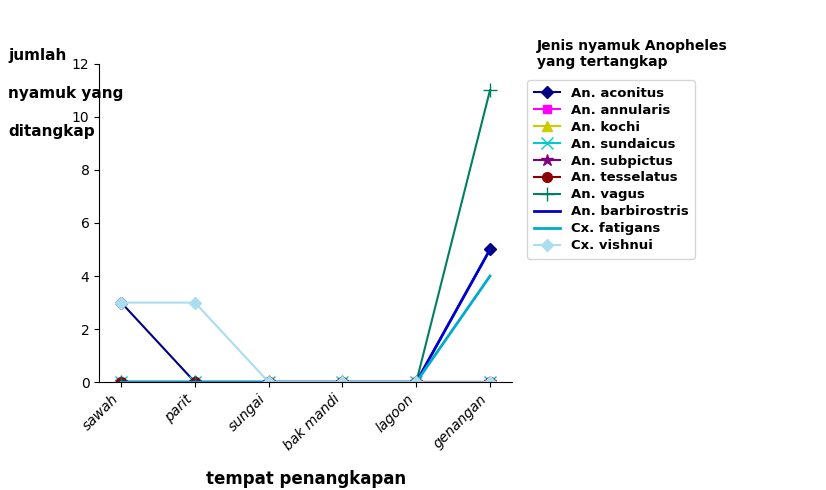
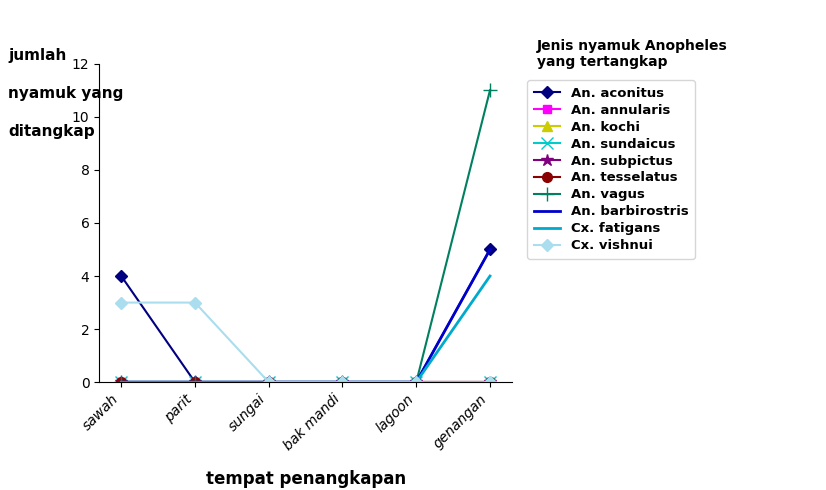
An. aconitus/sawah: 3 -> 4
